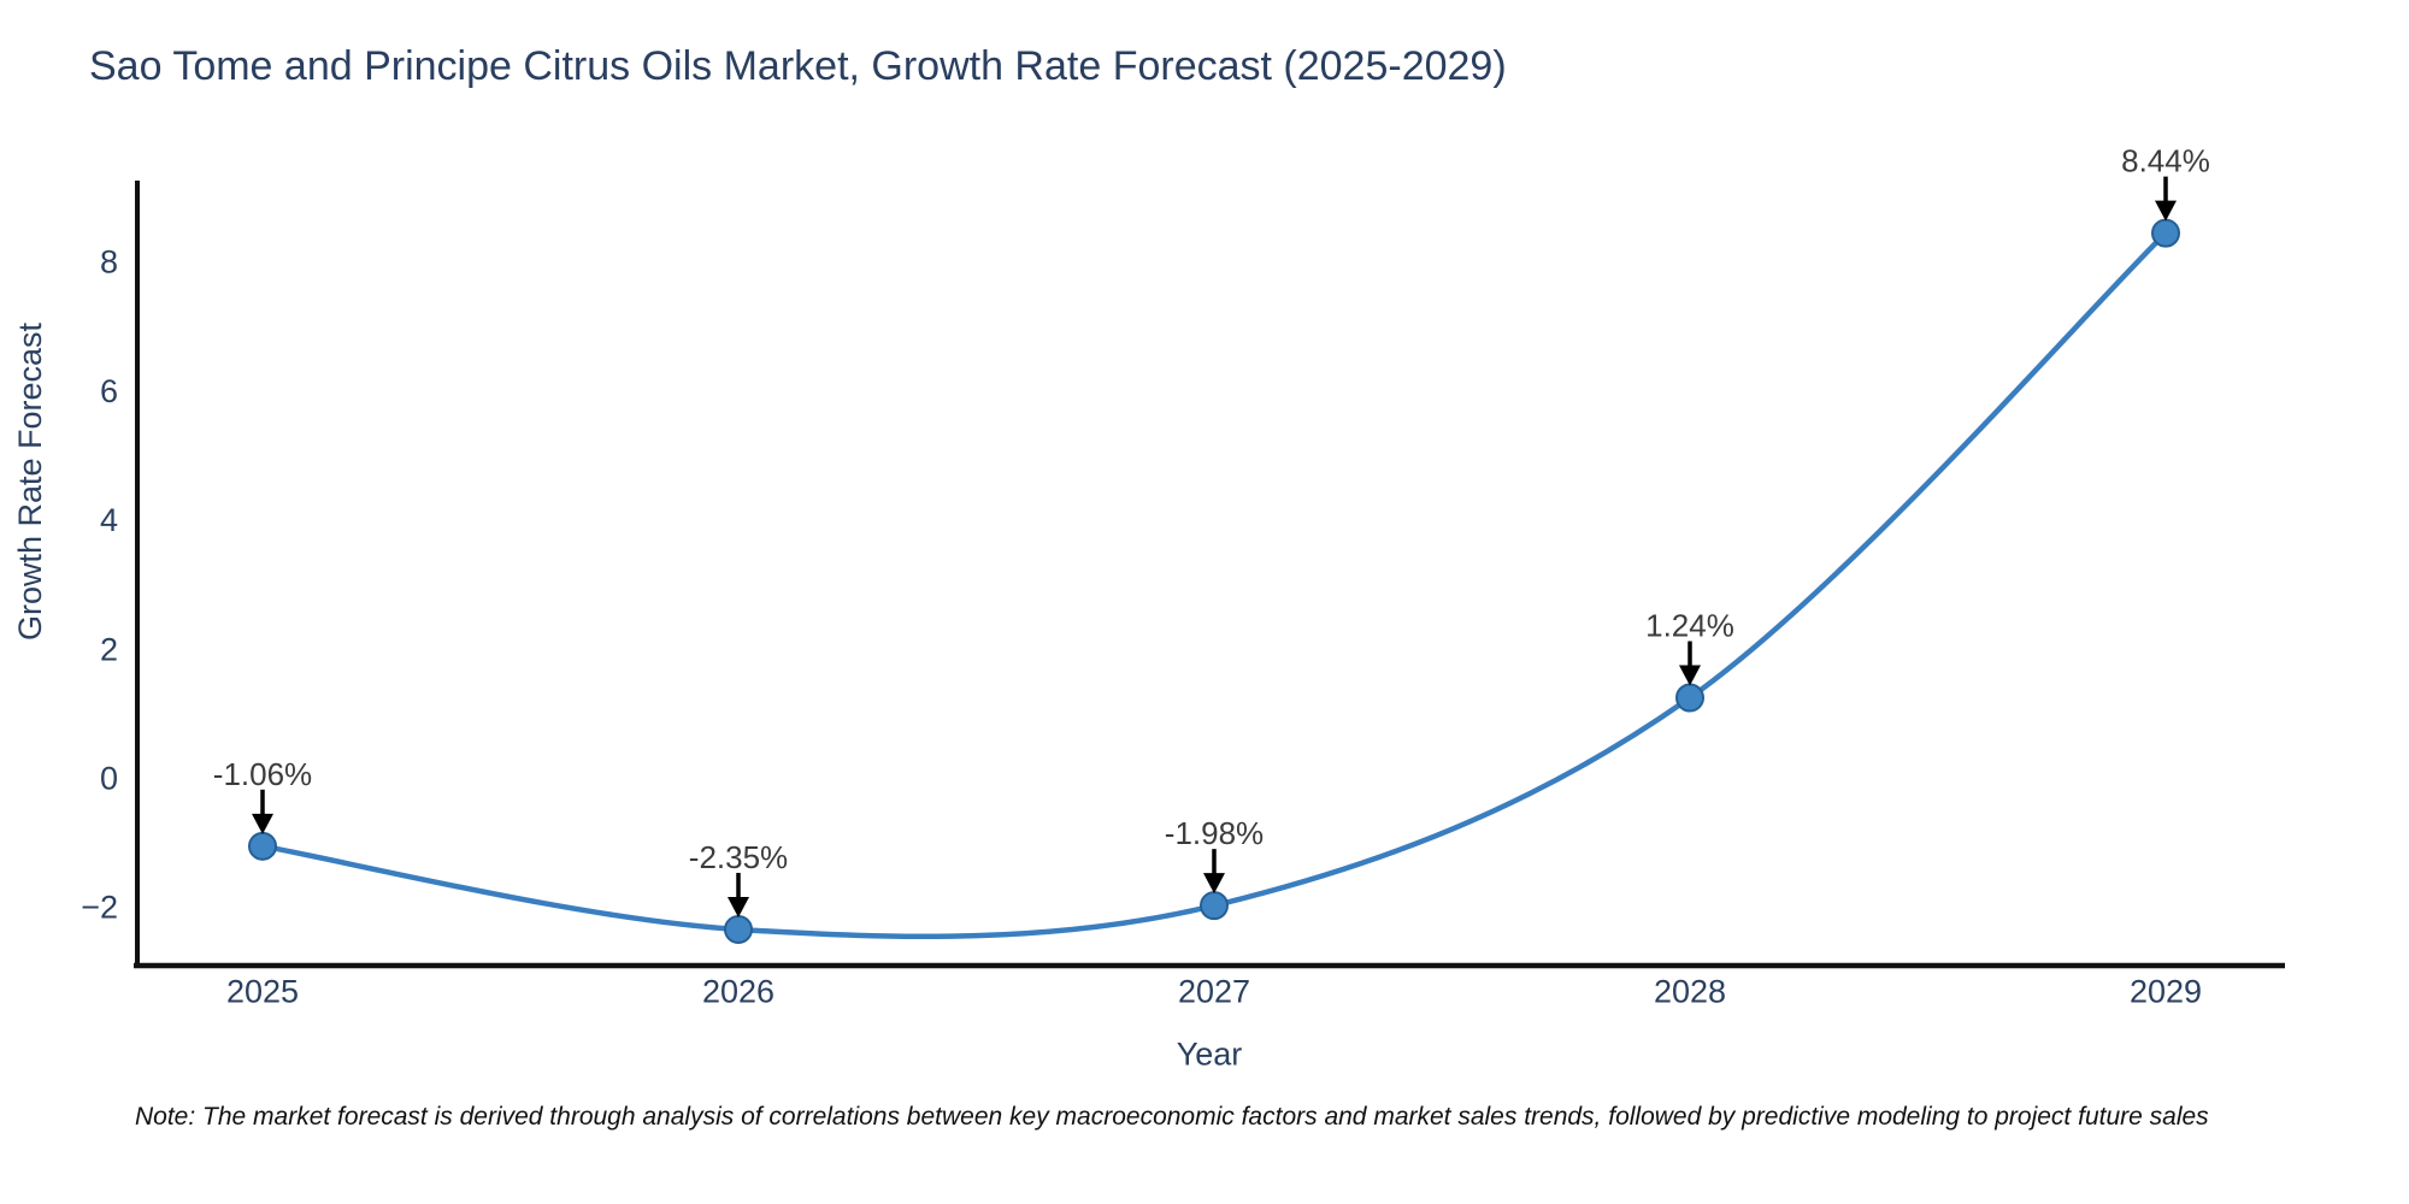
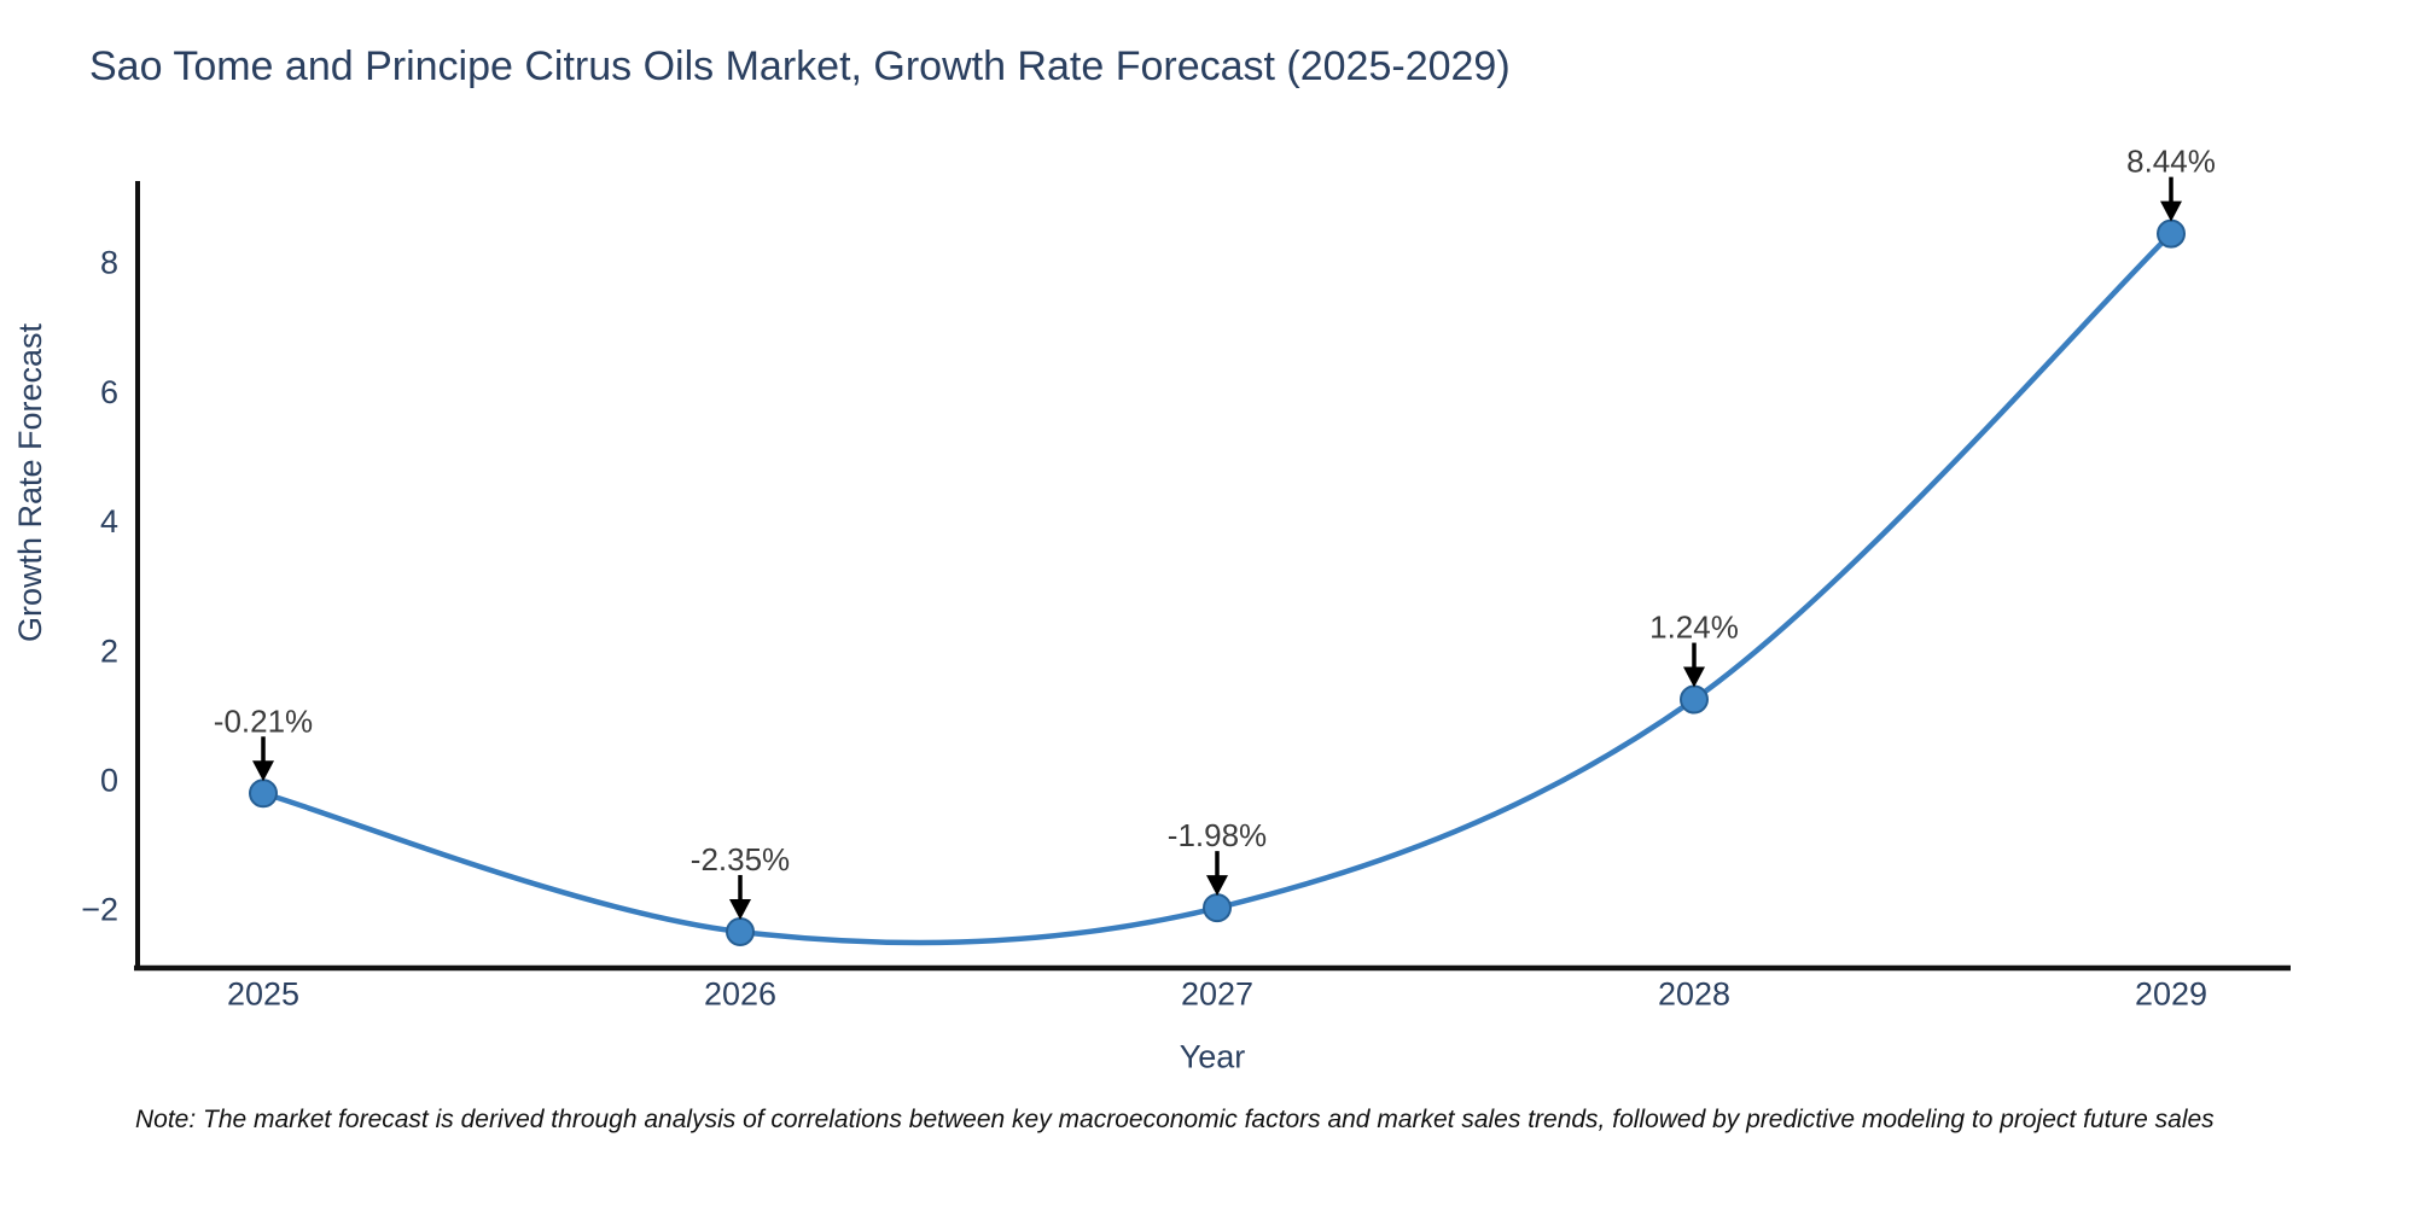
2025: -1.06% -> -0.21%
